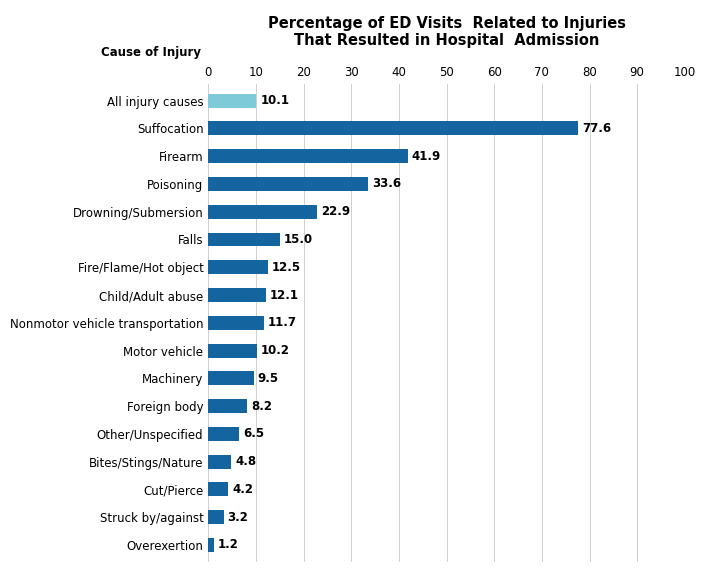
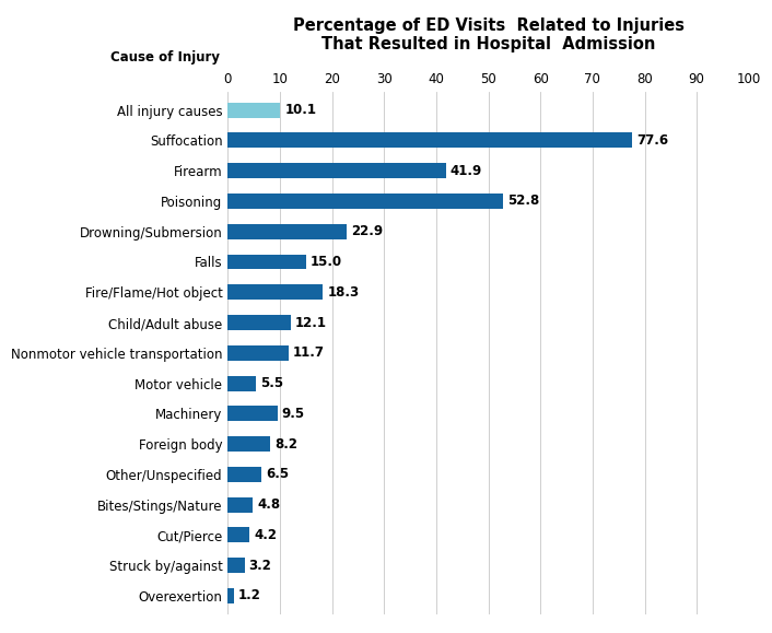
Poisoning: 33.6 -> 52.8
Fire/Flame/Hot object: 12.5 -> 18.3
Motor vehicle: 10.2 -> 5.5
